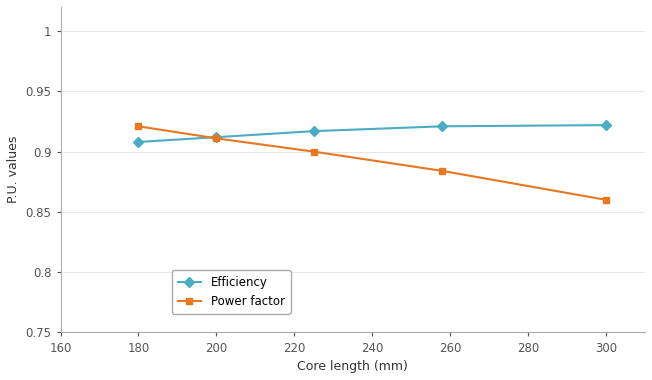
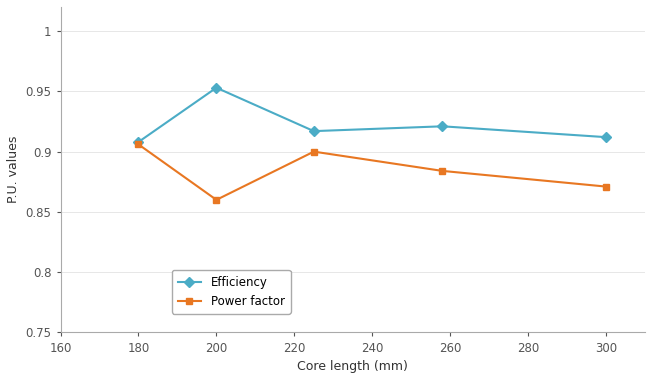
Power factor/180: 0.921 -> 0.906
Efficiency/200: 0.912 -> 0.953
Power factor/200: 0.911 -> 0.860
Efficiency/300: 0.922 -> 0.912
Power factor/300: 0.860 -> 0.871
